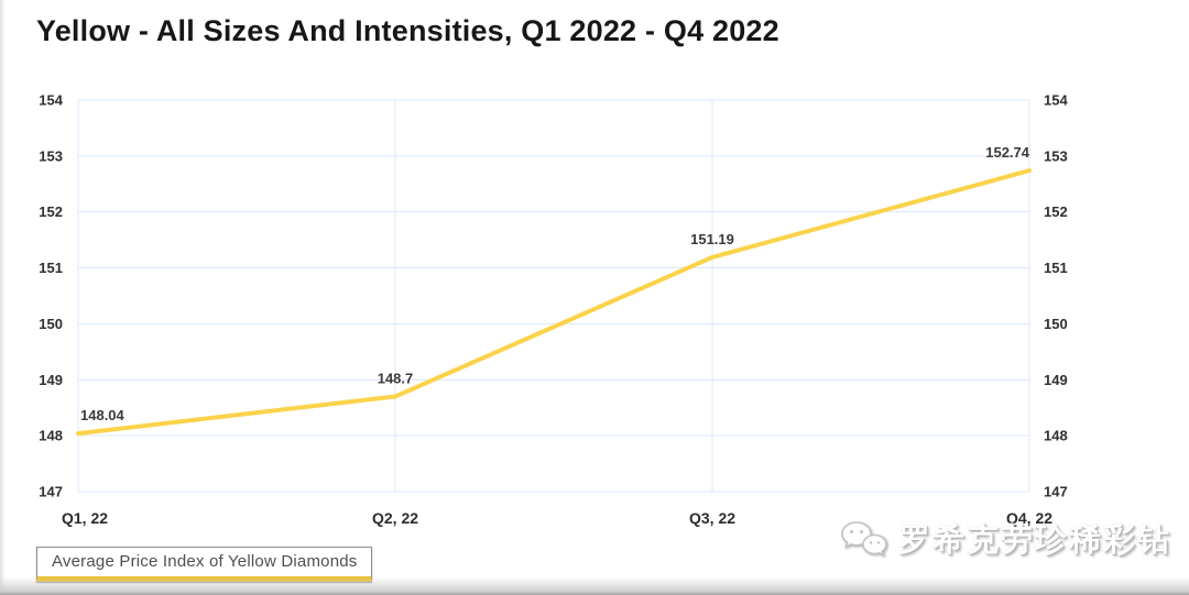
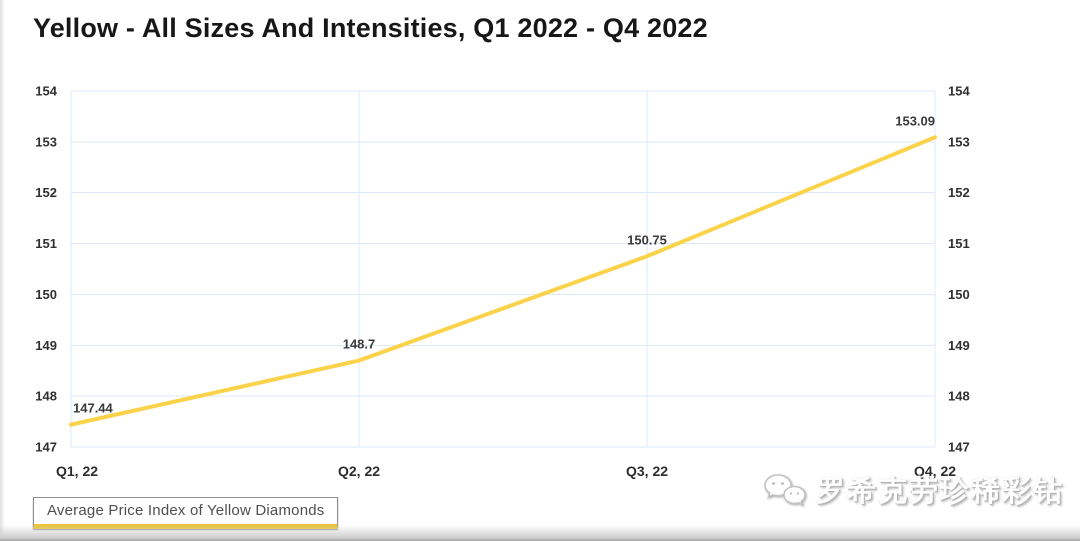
Q1, 22: 148.04 -> 147.44
Q3, 22: 151.19 -> 150.75
Q4, 22: 152.74 -> 153.09
